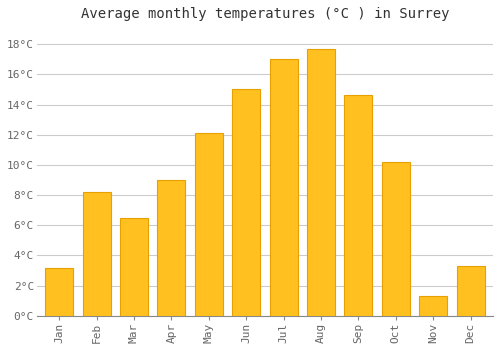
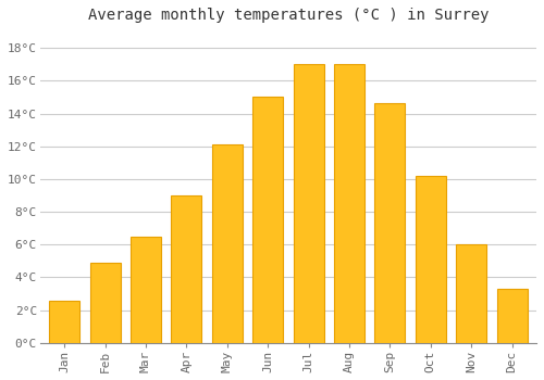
Jan: 3.2°C -> 2.6°C
Feb: 8.2°C -> 4.9°C
Aug: 17.7°C -> 17.0°C
Nov: 1.3°C -> 6.0°C
